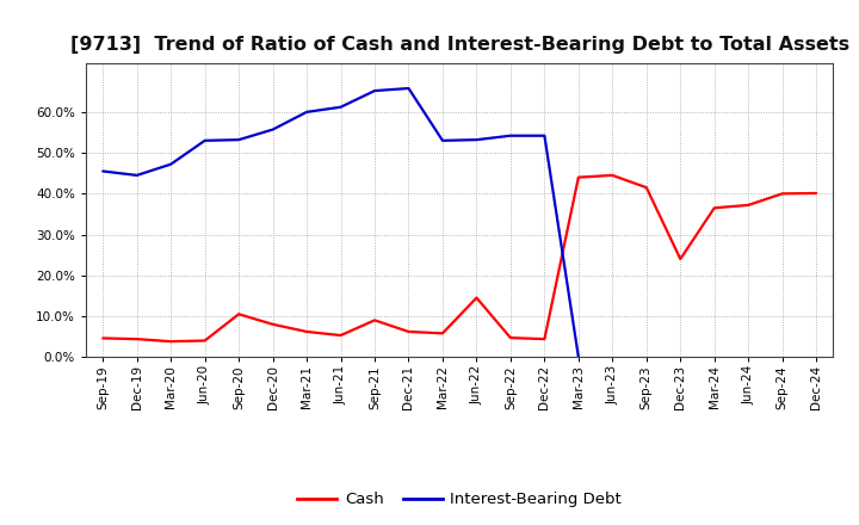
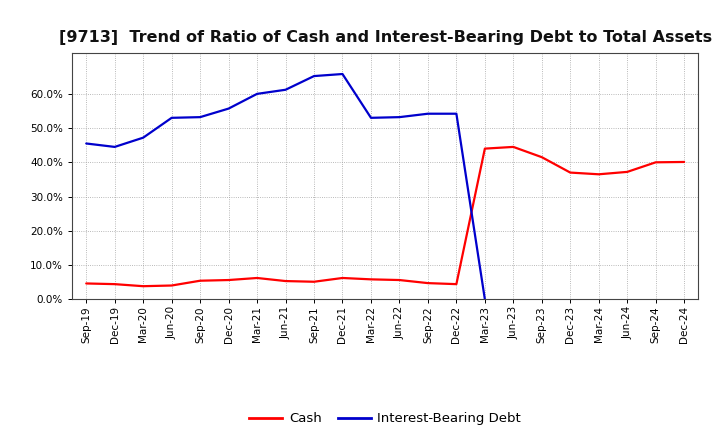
Cash/Sep-20: 10.5% -> 5.4%
Cash/Dec-20: 8.0% -> 5.6%
Cash/Sep-21: 9.0% -> 5.1%
Cash/Jun-22: 14.5% -> 5.6%
Cash/Dec-23: 24.0% -> 37.0%
